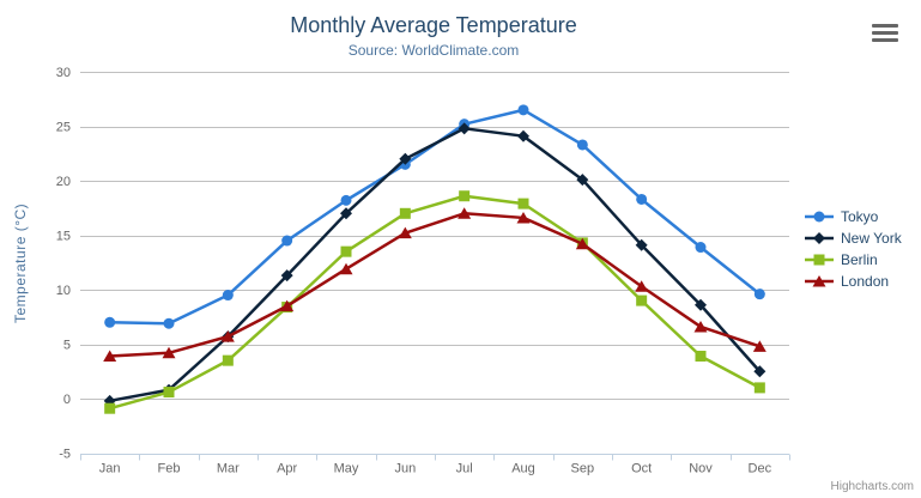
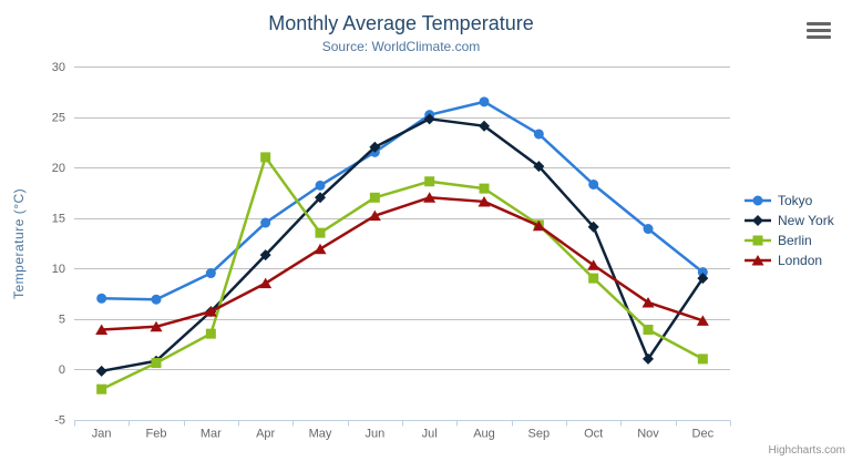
Berlin/Jan: -1 -> -2
Berlin/Apr: 8 -> 21
New York/Nov: 9 -> 1
New York/Dec: 2 -> 9
